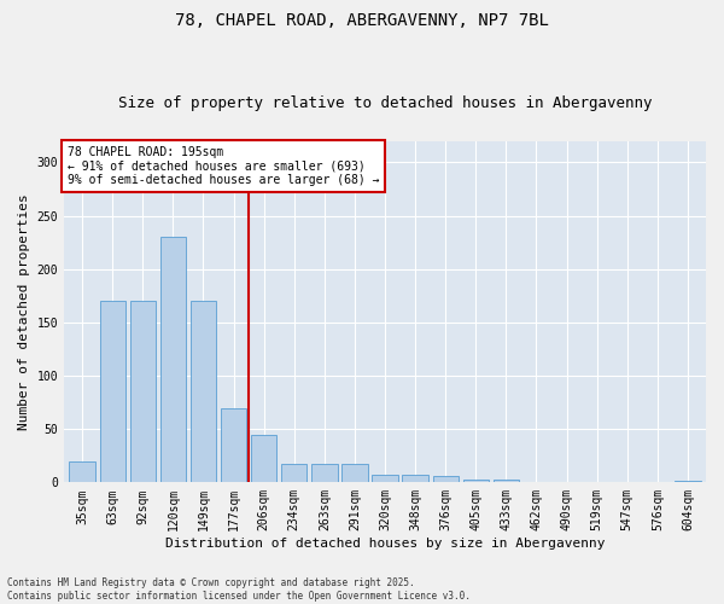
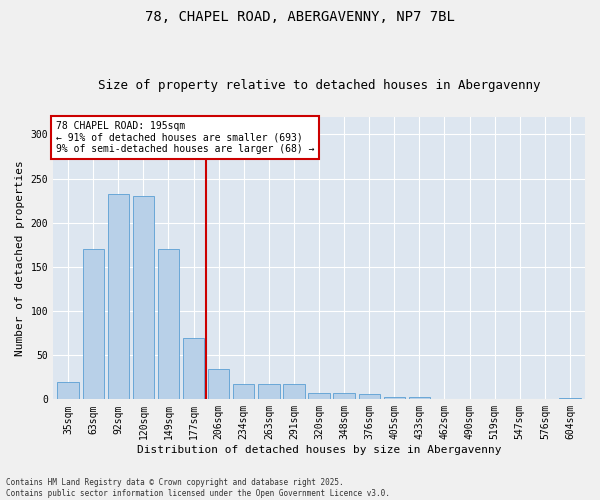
92sqm: 170 -> 232
206sqm: 45 -> 34
